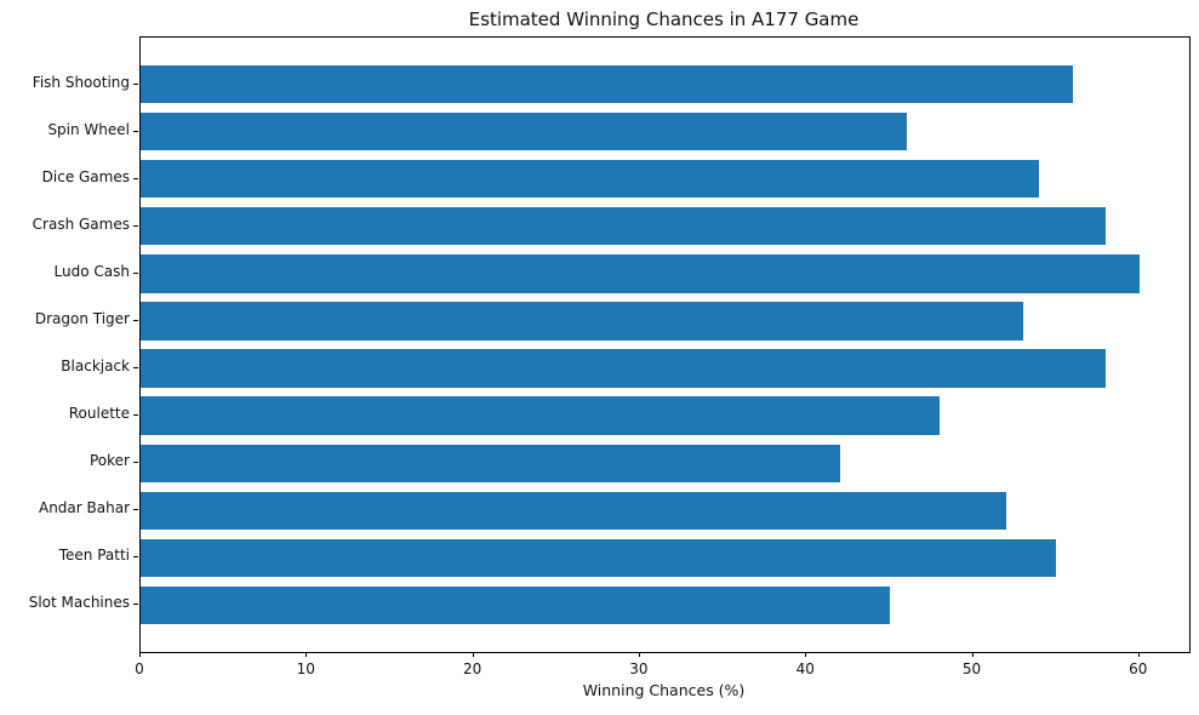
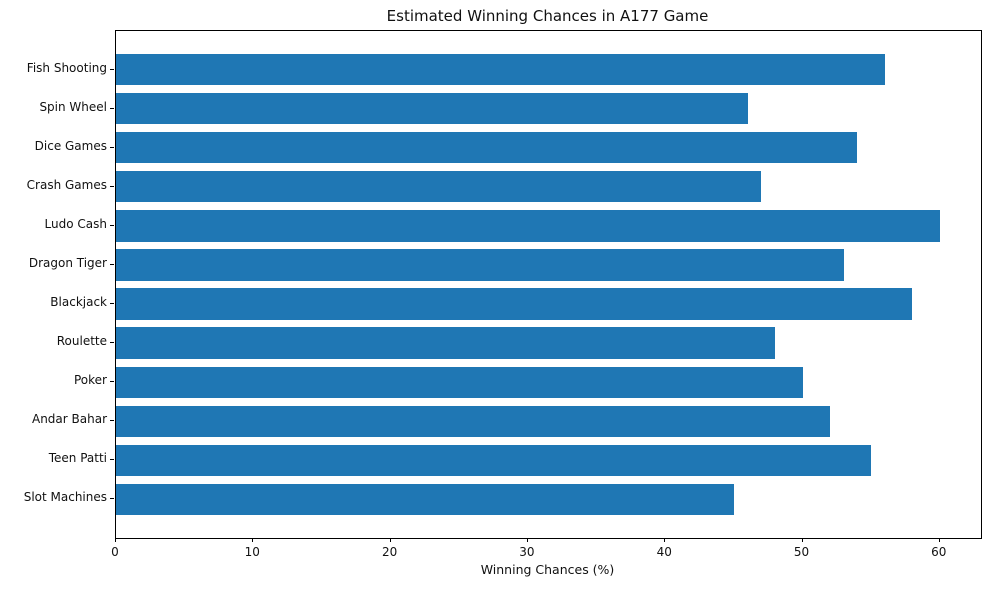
Crash Games: 58 -> 47
Poker: 42 -> 50
